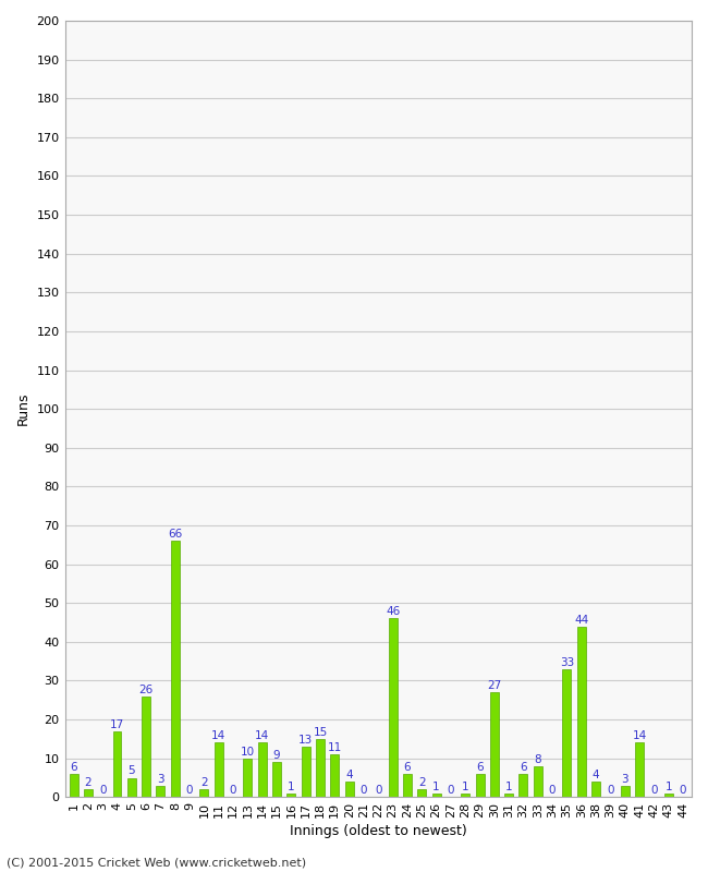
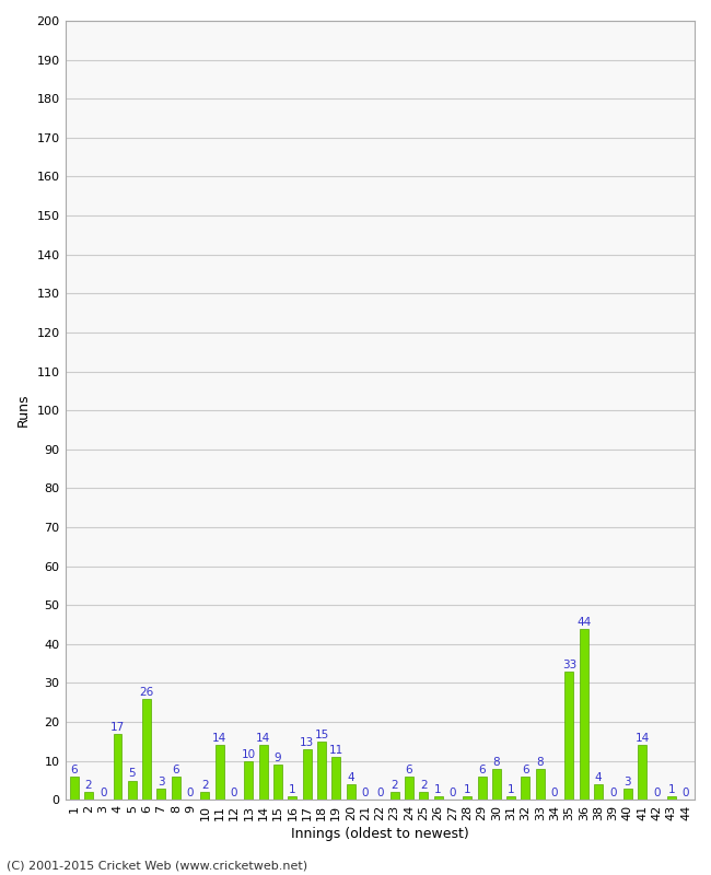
8: 66 -> 6
23: 46 -> 2
30: 27 -> 8
